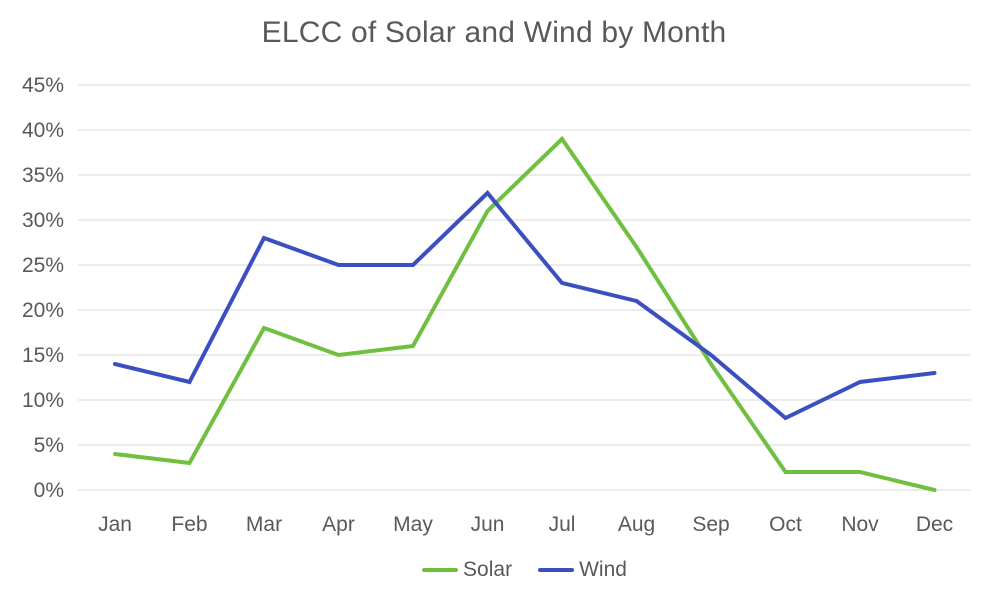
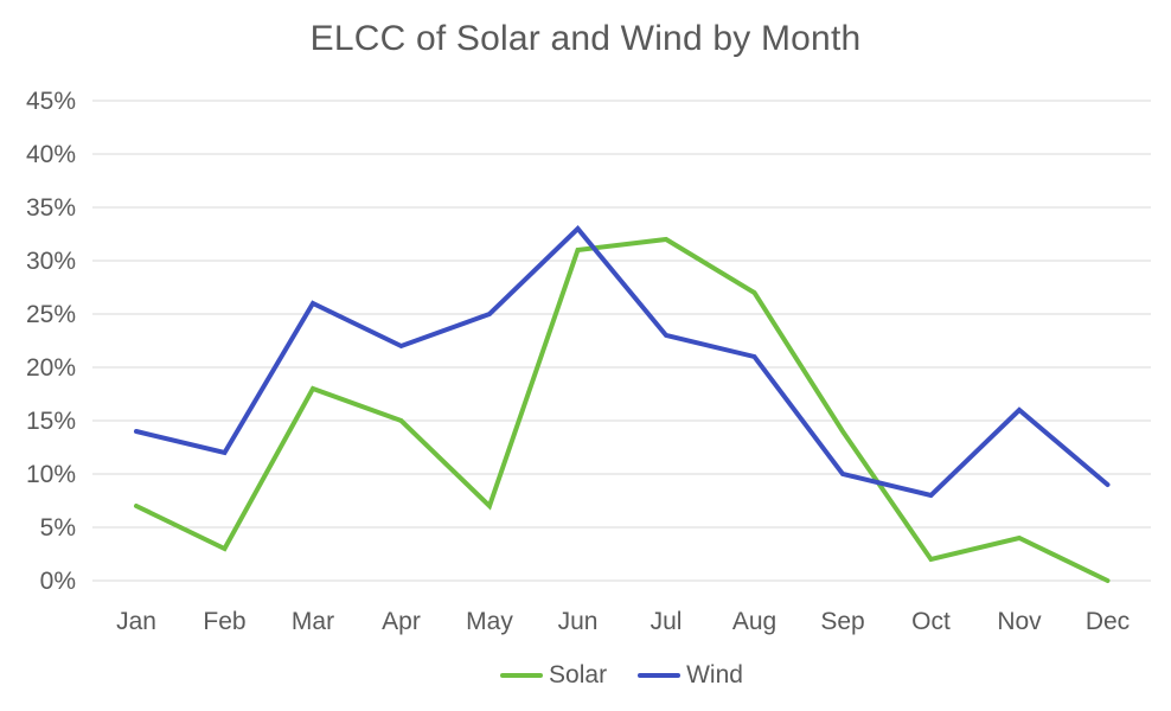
Solar/Jan: 4% -> 7%
Wind/Mar: 28% -> 26%
Wind/Apr: 25% -> 22%
Solar/May: 16% -> 7%
Solar/Jul: 39% -> 32%
Wind/Sep: 15% -> 10%
Solar/Nov: 2% -> 4%
Wind/Nov: 12% -> 16%
Wind/Dec: 13% -> 9%
